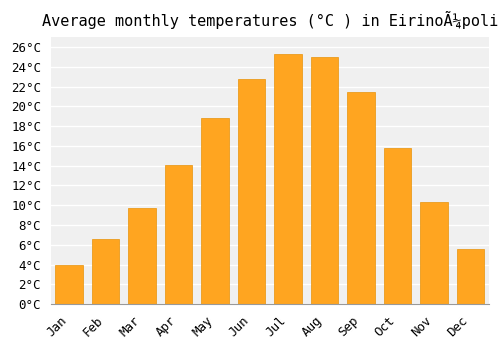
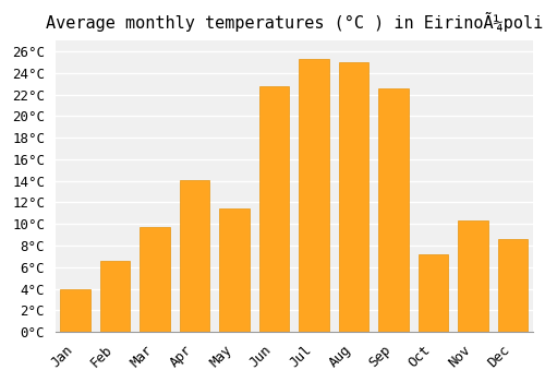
May: 18.8°C -> 11.4°C
Sep: 21.5°C -> 22.6°C
Oct: 15.8°C -> 7.2°C
Dec: 5.6°C -> 8.6°C
